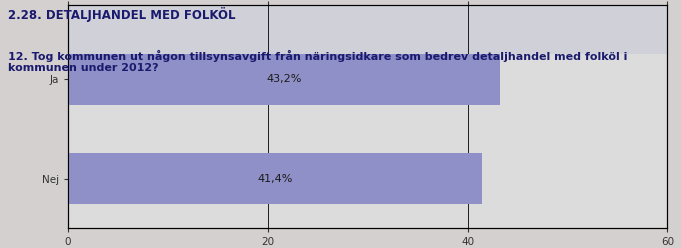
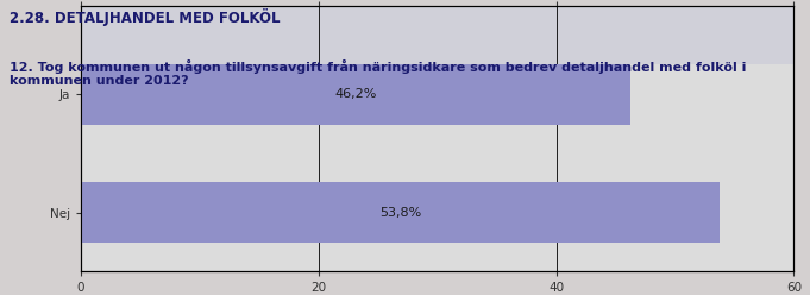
Ja: 43,2% -> 46,2%
Nej: 41,4% -> 53,8%
